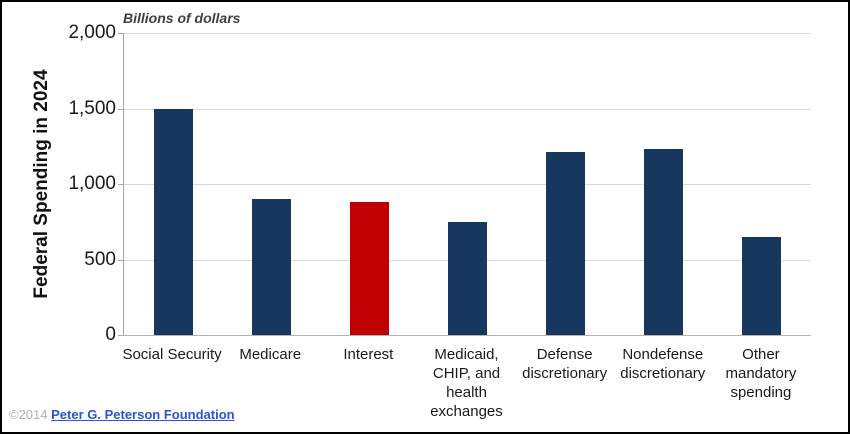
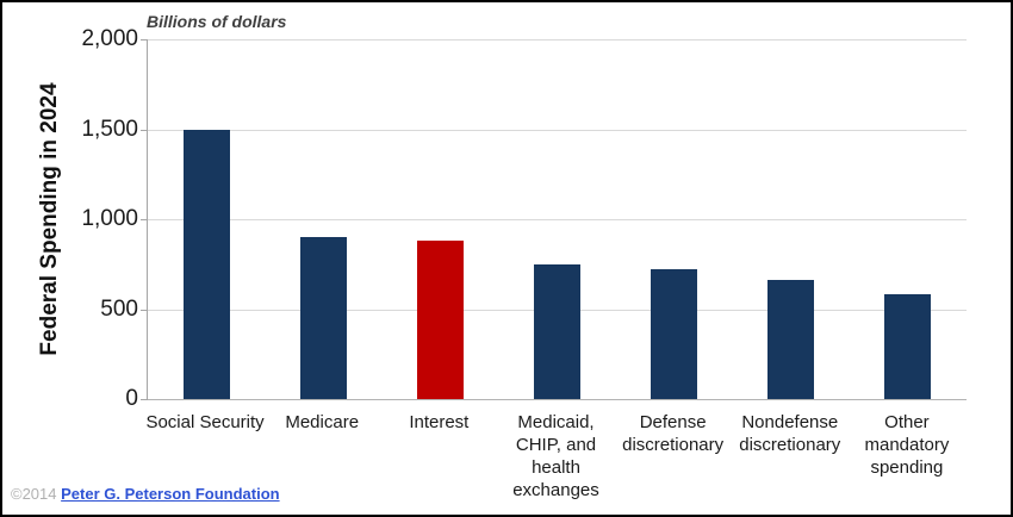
Defense discretionary: 1210 -> 720
Nondefense discretionary: 1230 -> 660
Other mandatory spending: 650 -> 580
